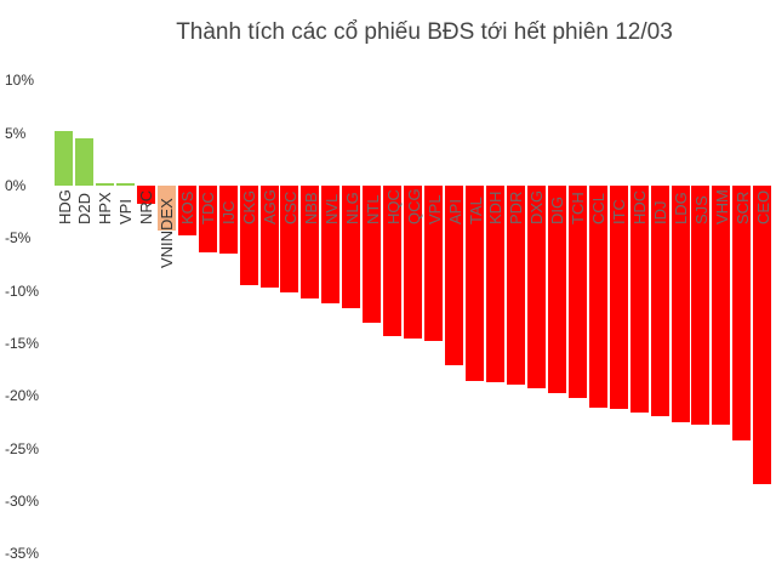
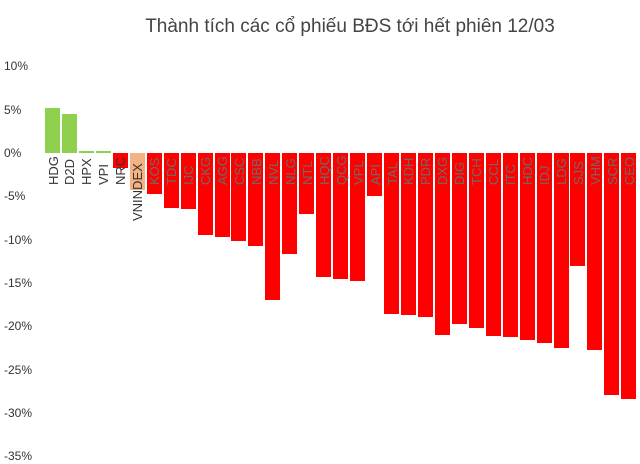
NVL: -11% -> -17%
NTL: -13% -> -7%
API: -17% -> -5%
DXG: -19% -> -21%
SJS: -23% -> -13%
SCR: -24% -> -28%
